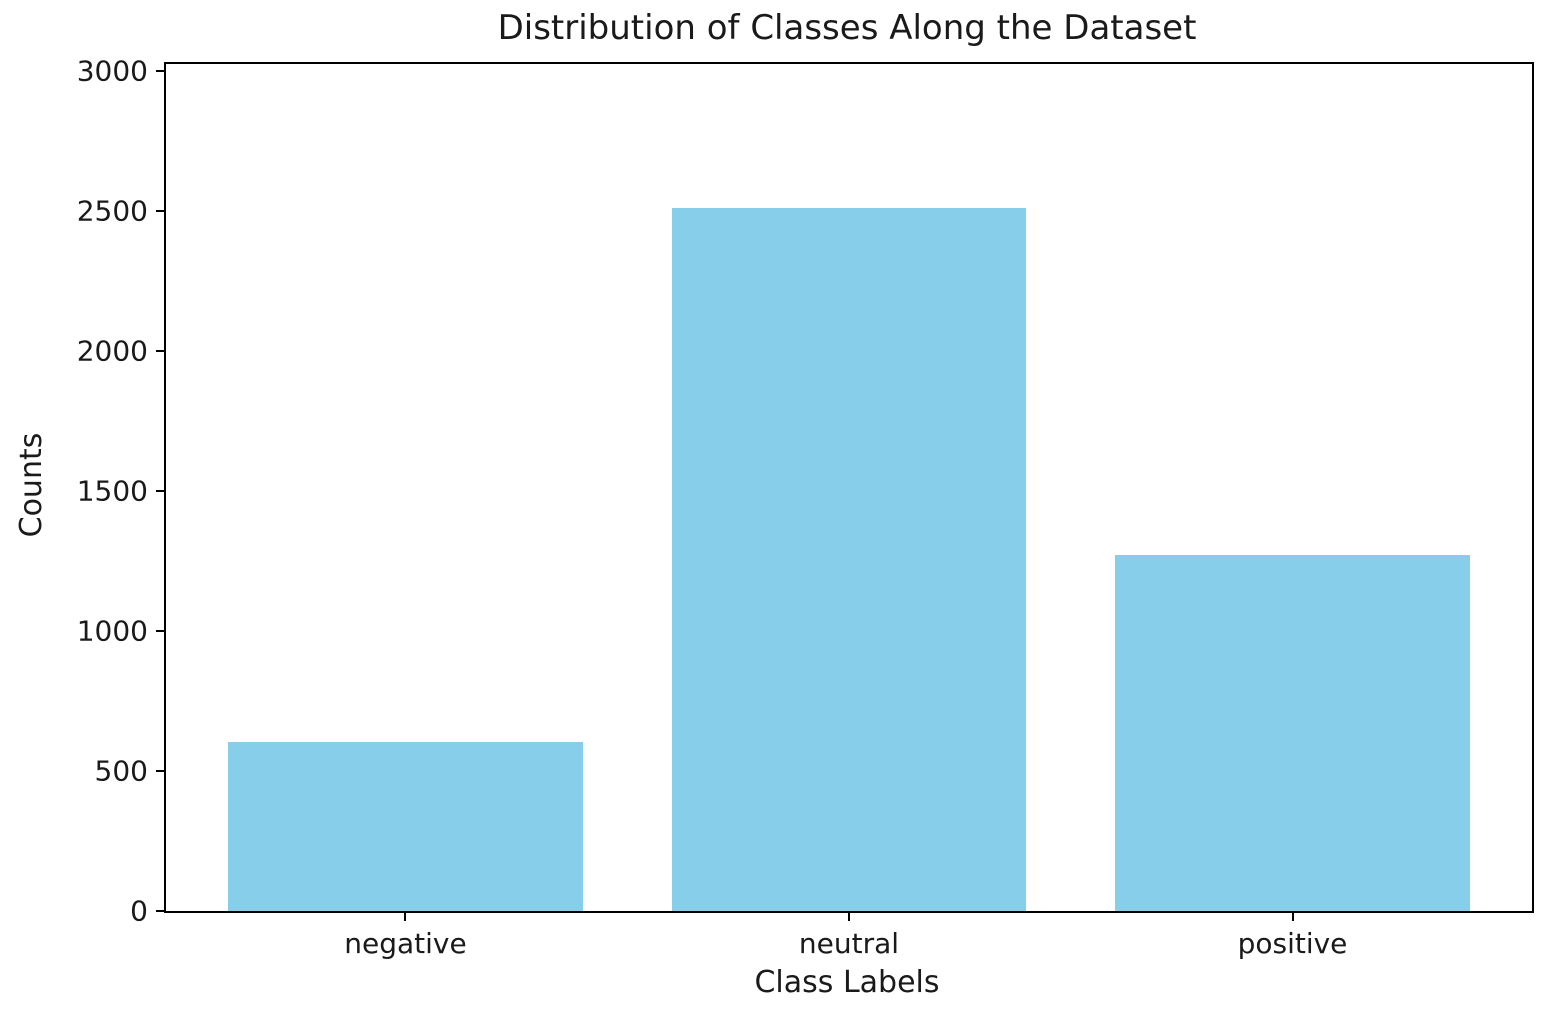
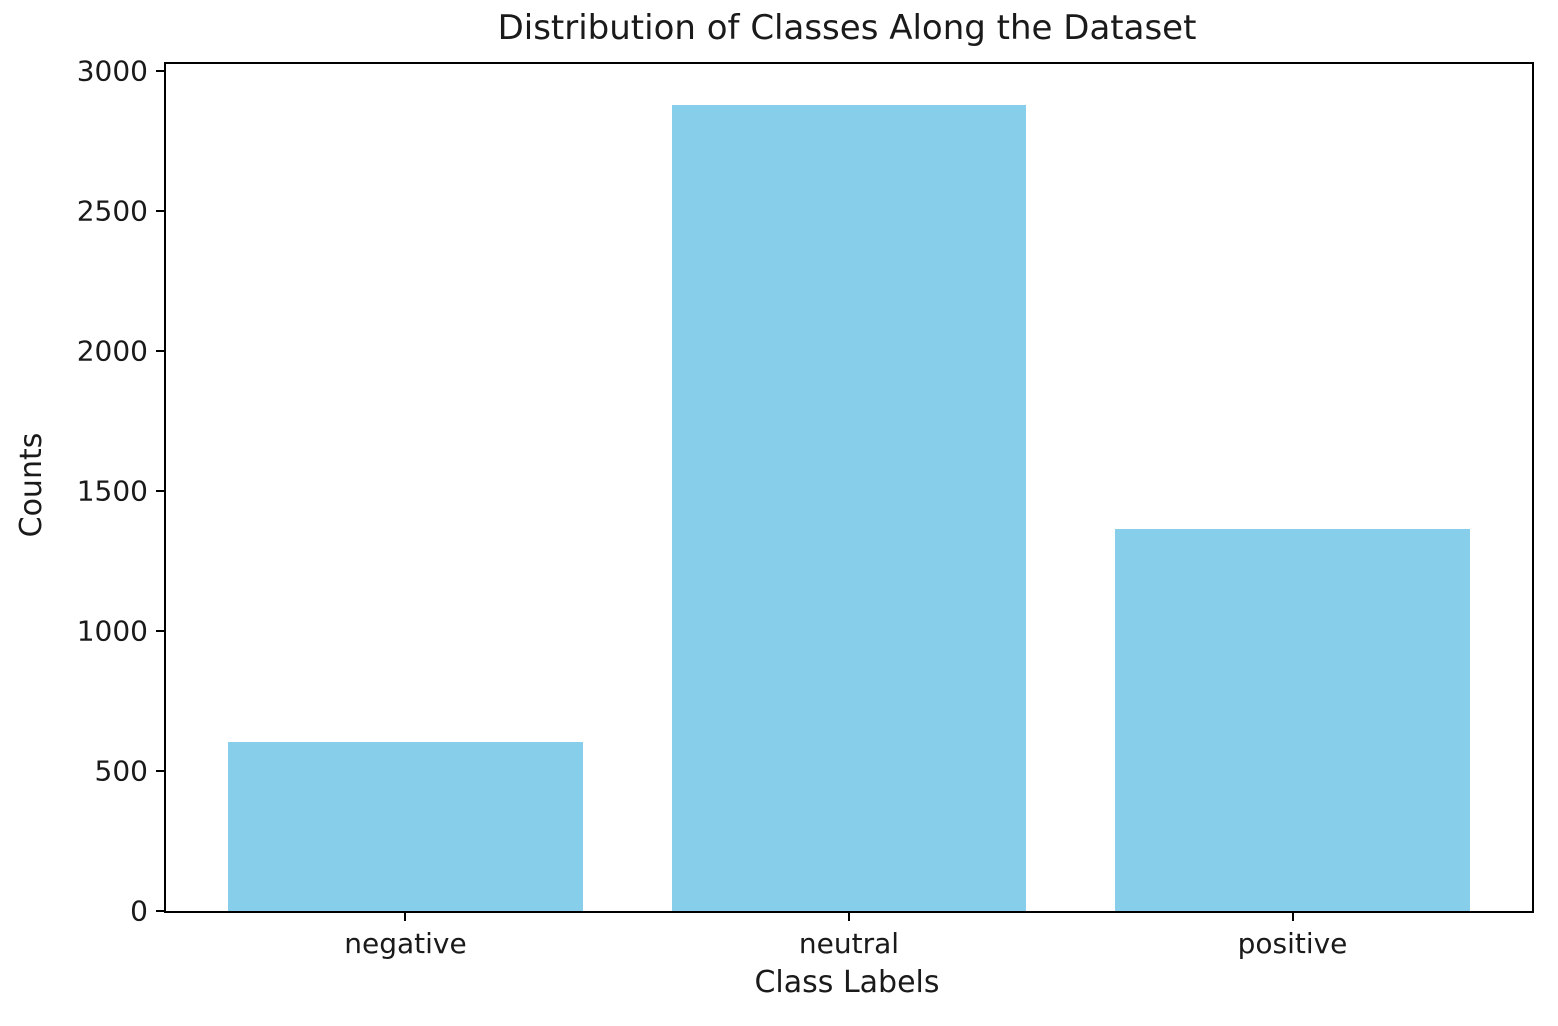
neutral: 2510 -> 2880
positive: 1270 -> 1360
